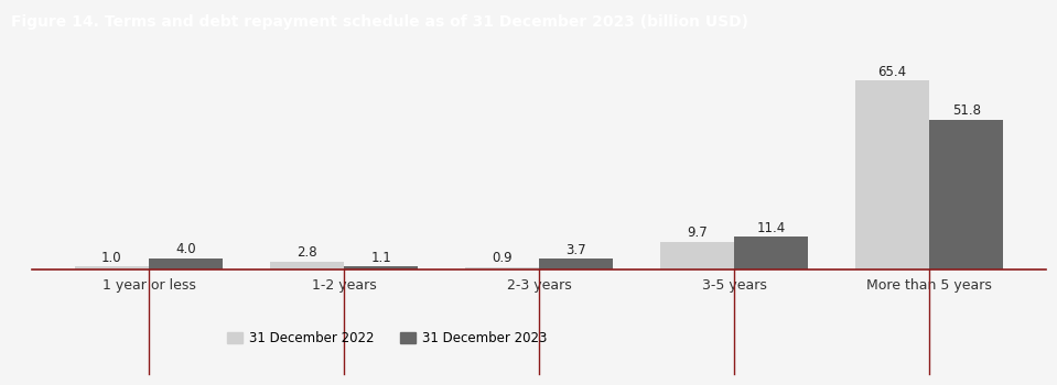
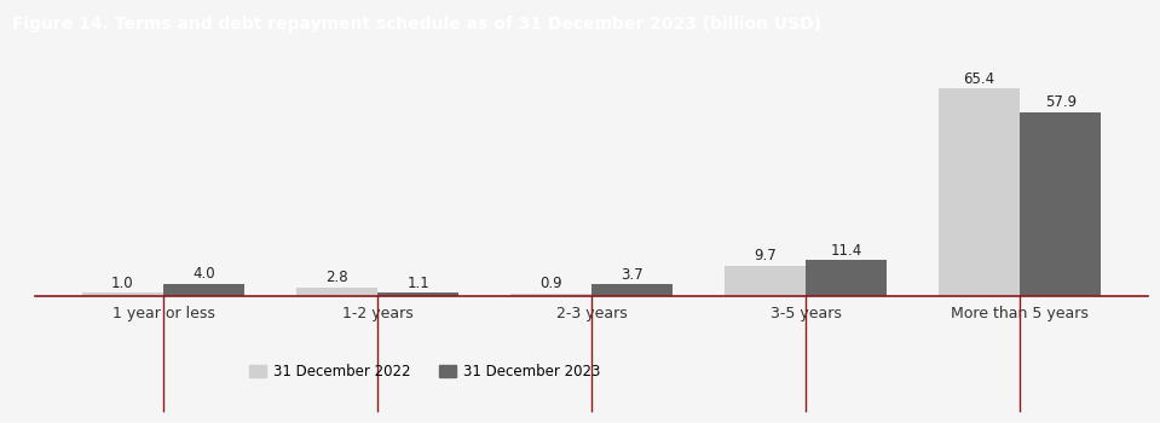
31 December 2023/More than 5 years: 51.8 -> 57.9
